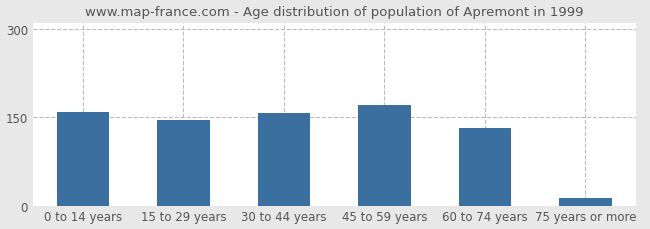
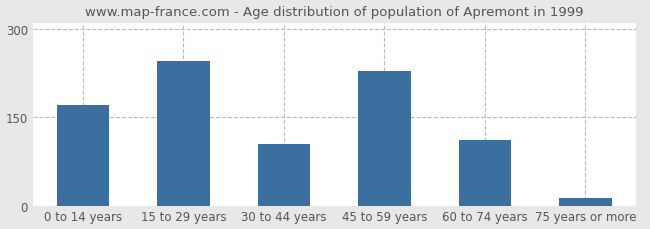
0 to 14 years: 158 -> 170
15 to 29 years: 145 -> 246
30 to 44 years: 157 -> 104
45 to 59 years: 170 -> 228
60 to 74 years: 132 -> 112
